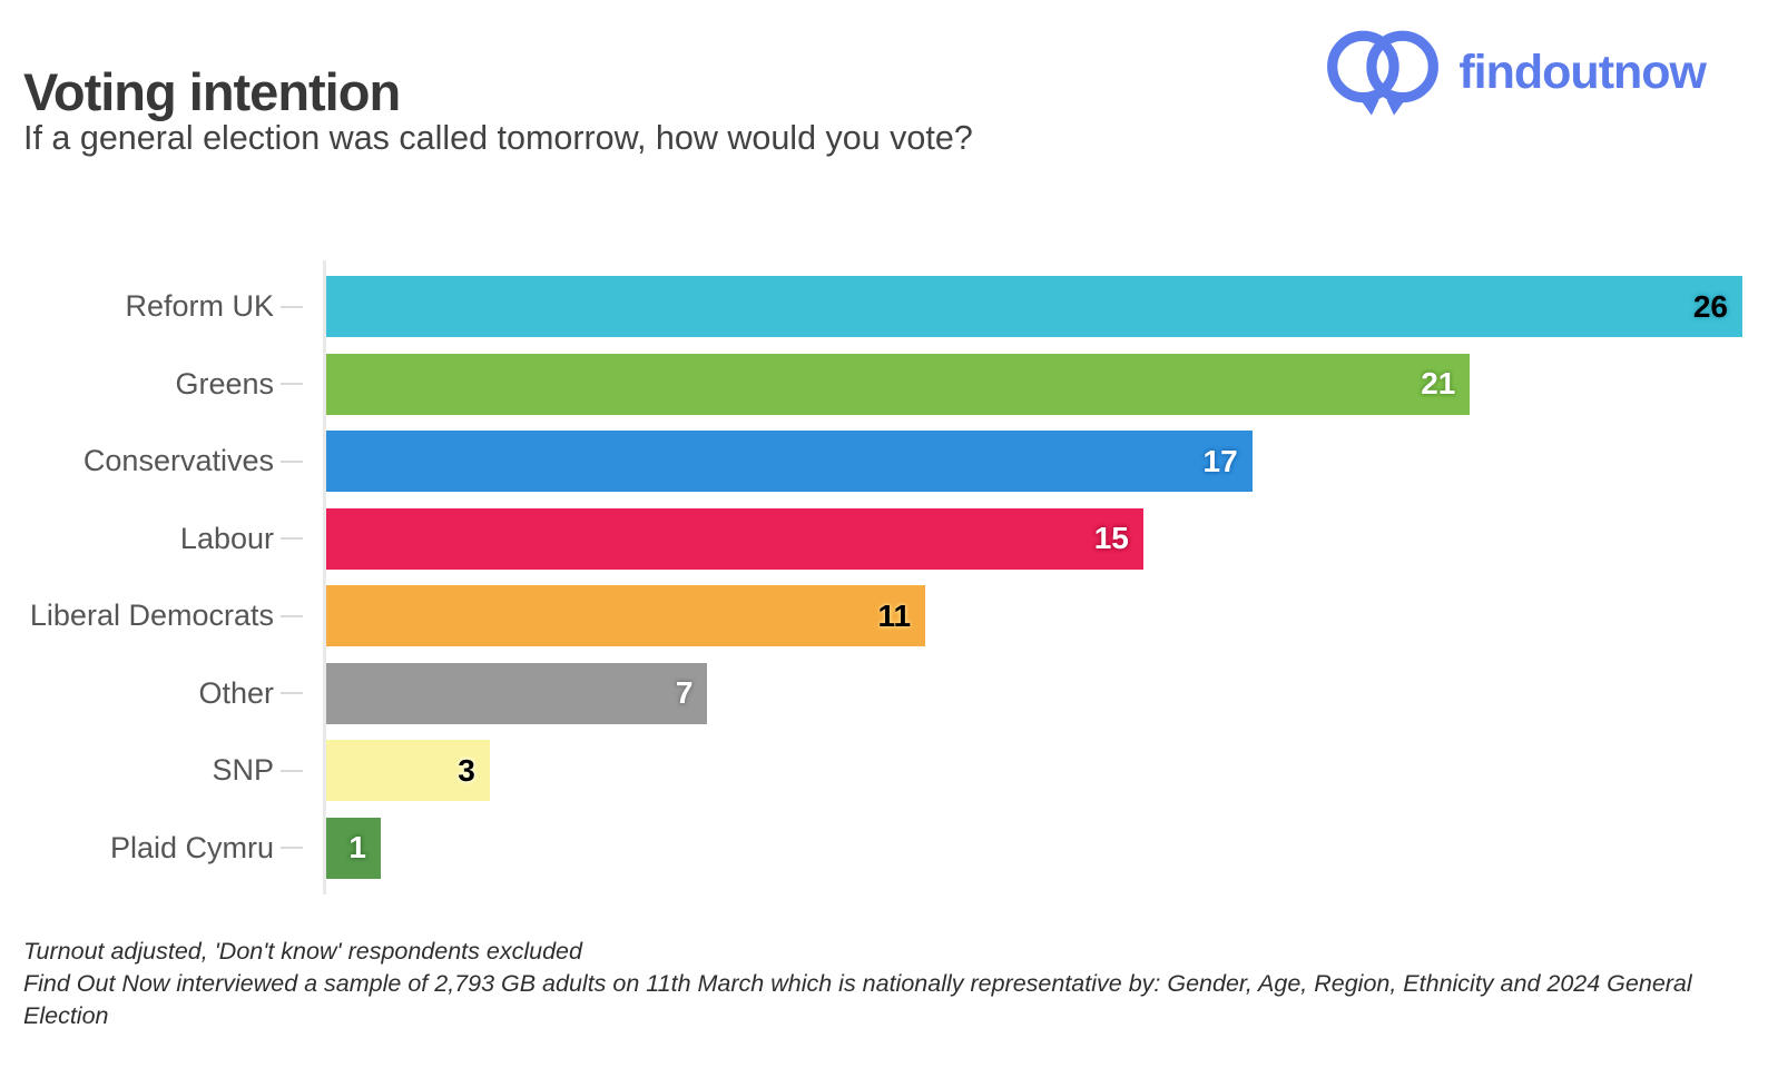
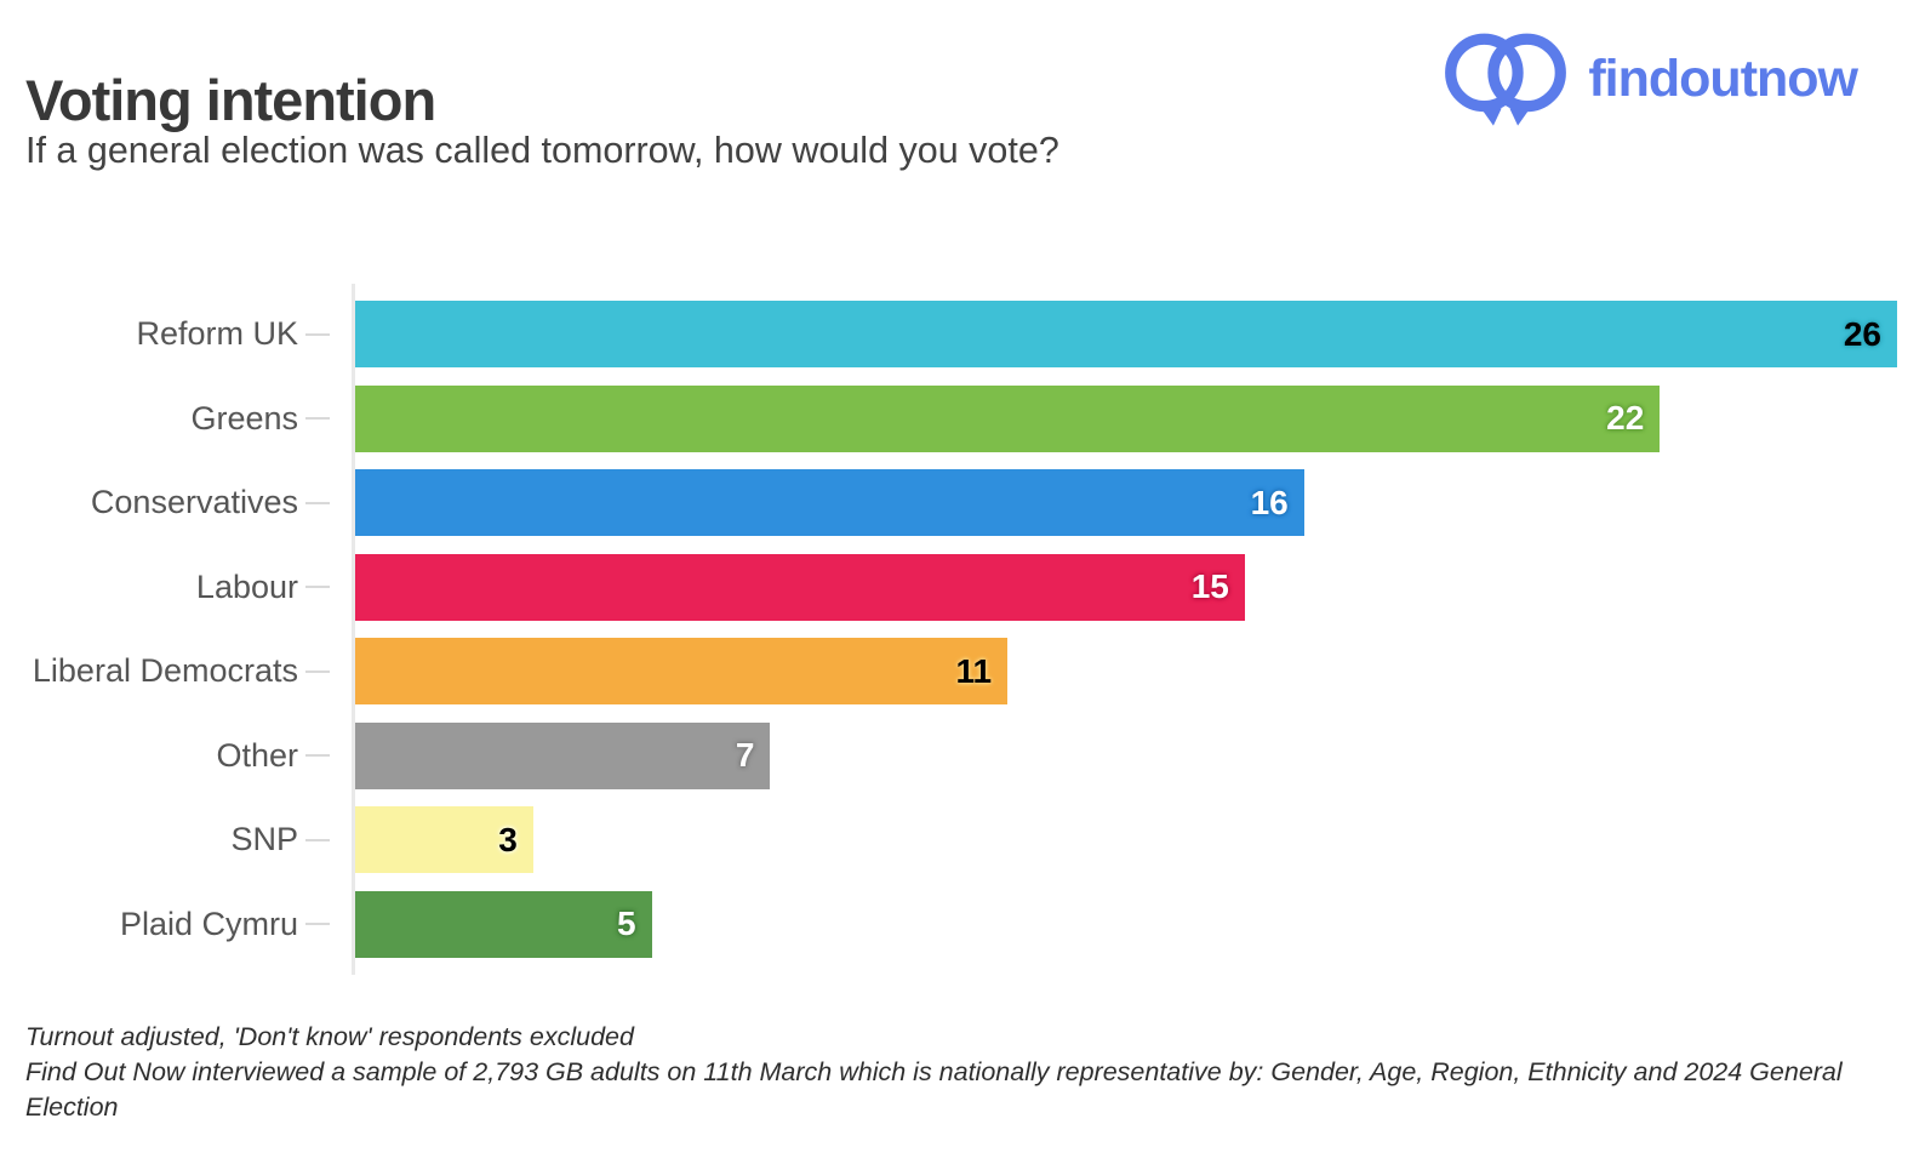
Greens: 21 -> 22
Conservatives: 17 -> 16
Plaid Cymru: 1 -> 5
